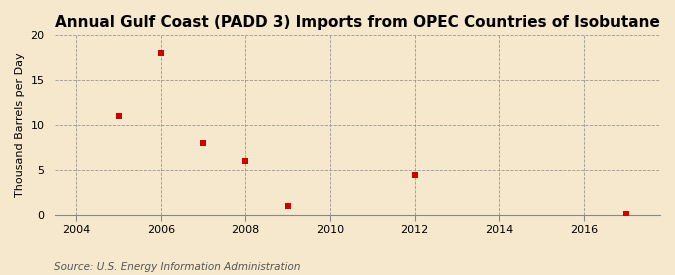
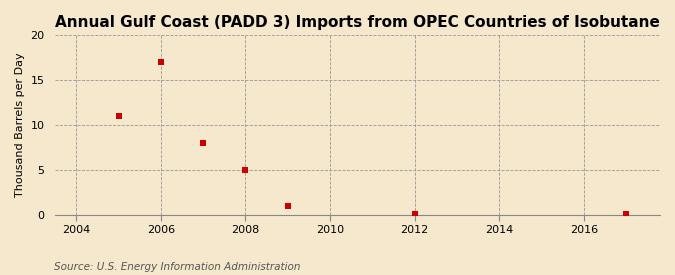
2006: 18.0 -> 17.0
2008: 6.0 -> 5.0
2012: 4.4 -> 0.1
